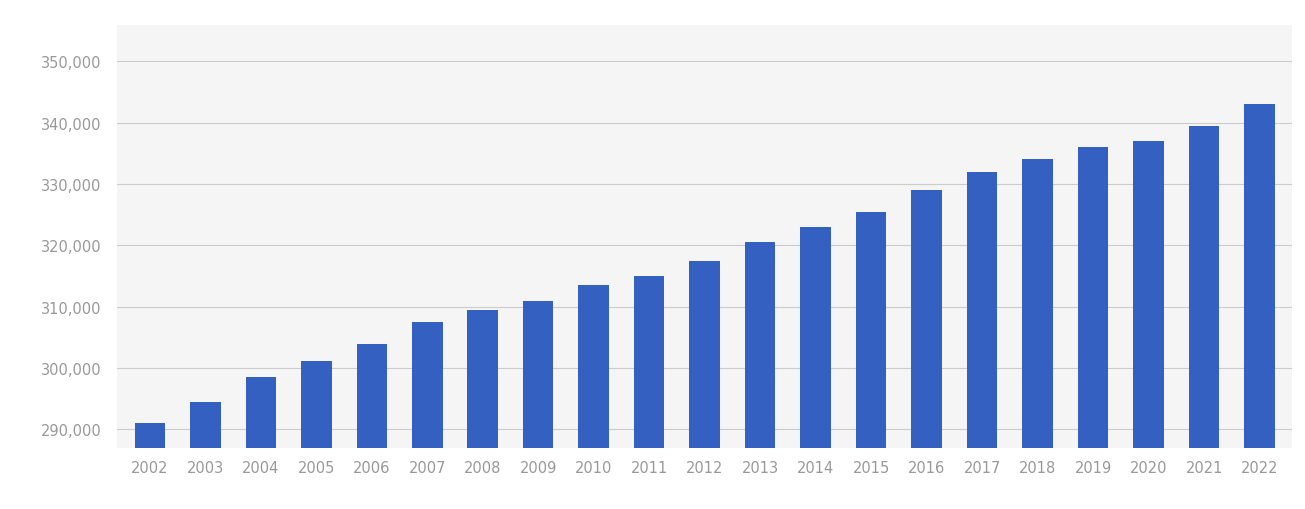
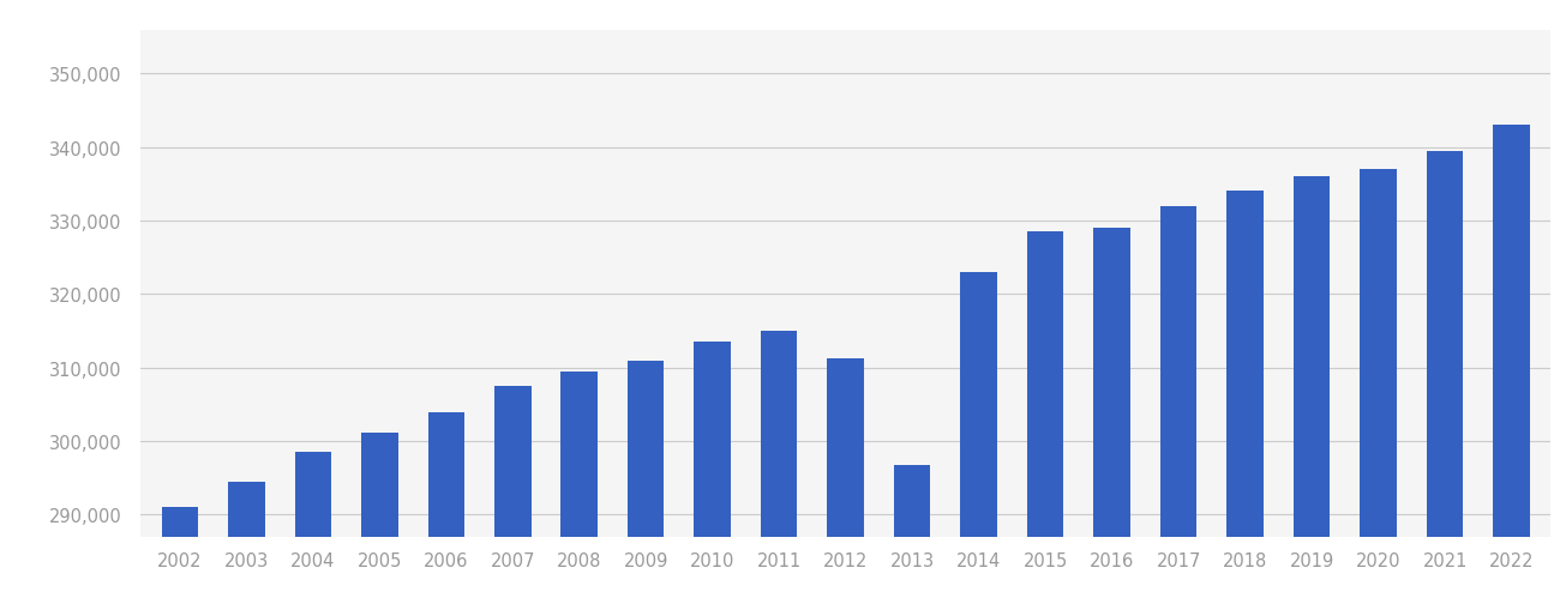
2012: 317,500 -> 311,200
2013: 320,500 -> 296,800
2015: 325,500 -> 328,600
